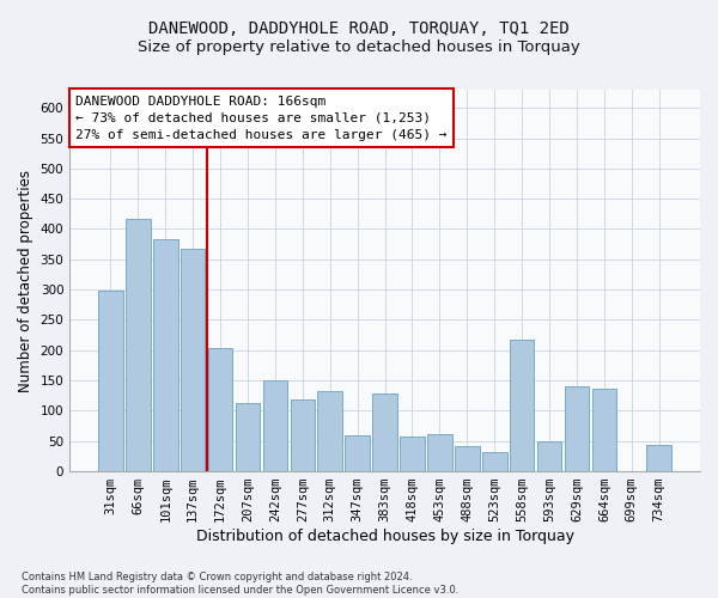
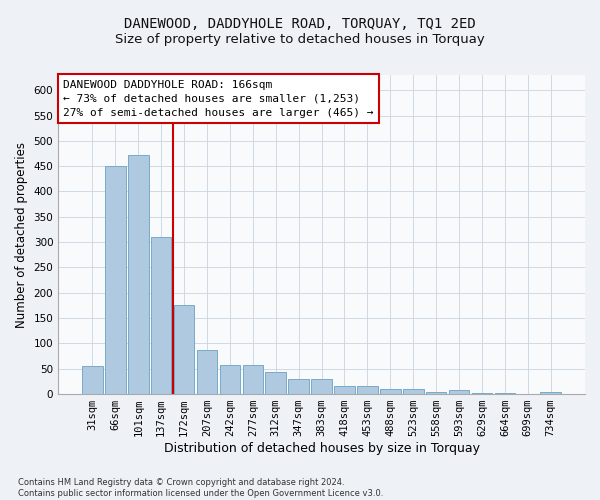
31sqm: 298 -> 55
66sqm: 416 -> 450
101sqm: 384 -> 472
137sqm: 368 -> 310
172sqm: 204 -> 175
207sqm: 112 -> 88
242sqm: 150 -> 58
277sqm: 118 -> 58
312sqm: 132 -> 43
347sqm: 60 -> 30
383sqm: 128 -> 30
418sqm: 58 -> 15
453sqm: 62 -> 15
488sqm: 42 -> 10
523sqm: 32 -> 10
558sqm: 218 -> 5
593sqm: 50 -> 8
629sqm: 140 -> 3
664sqm: 136 -> 2
734sqm: 44 -> 5
